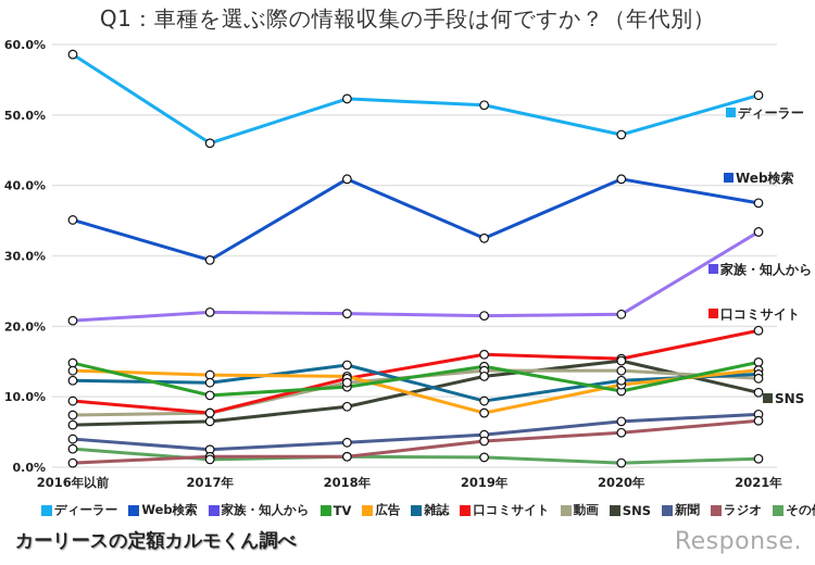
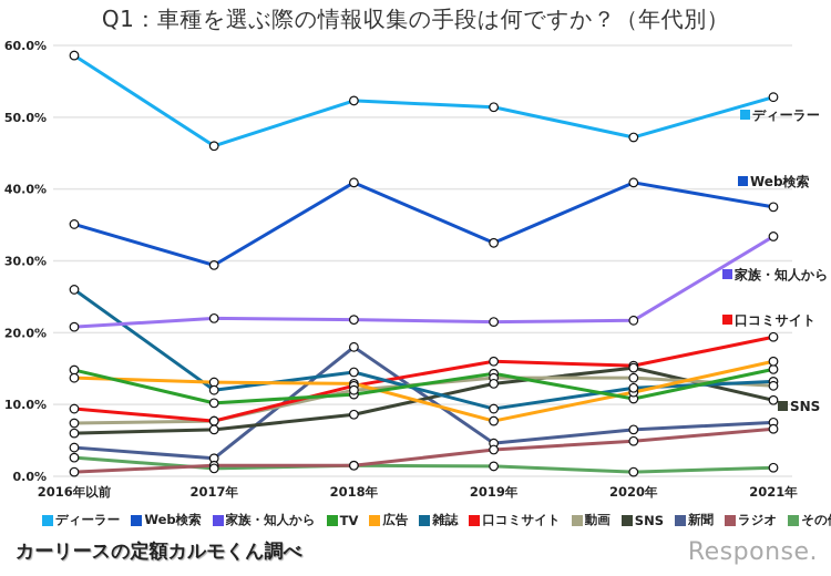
雑誌/2016年以前: 12% -> 26%
新聞/2018年: 4% -> 18%
広告/2021年: 14% -> 16%
